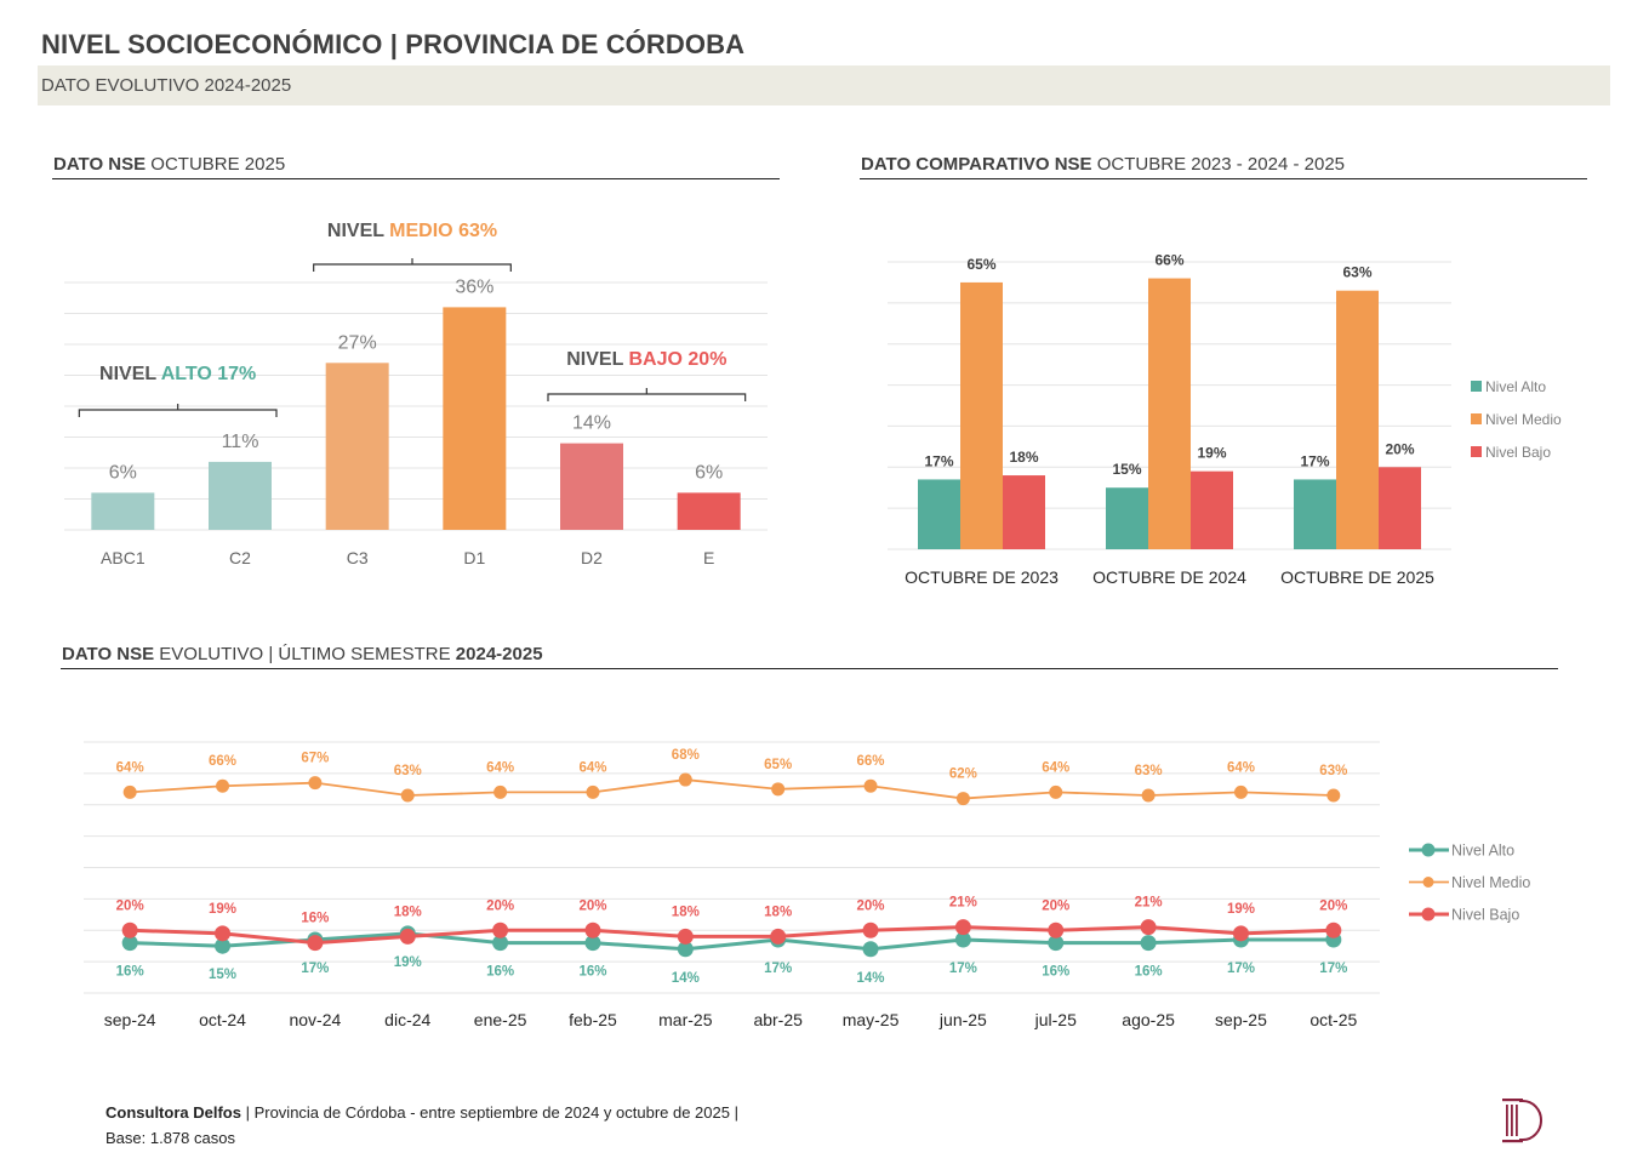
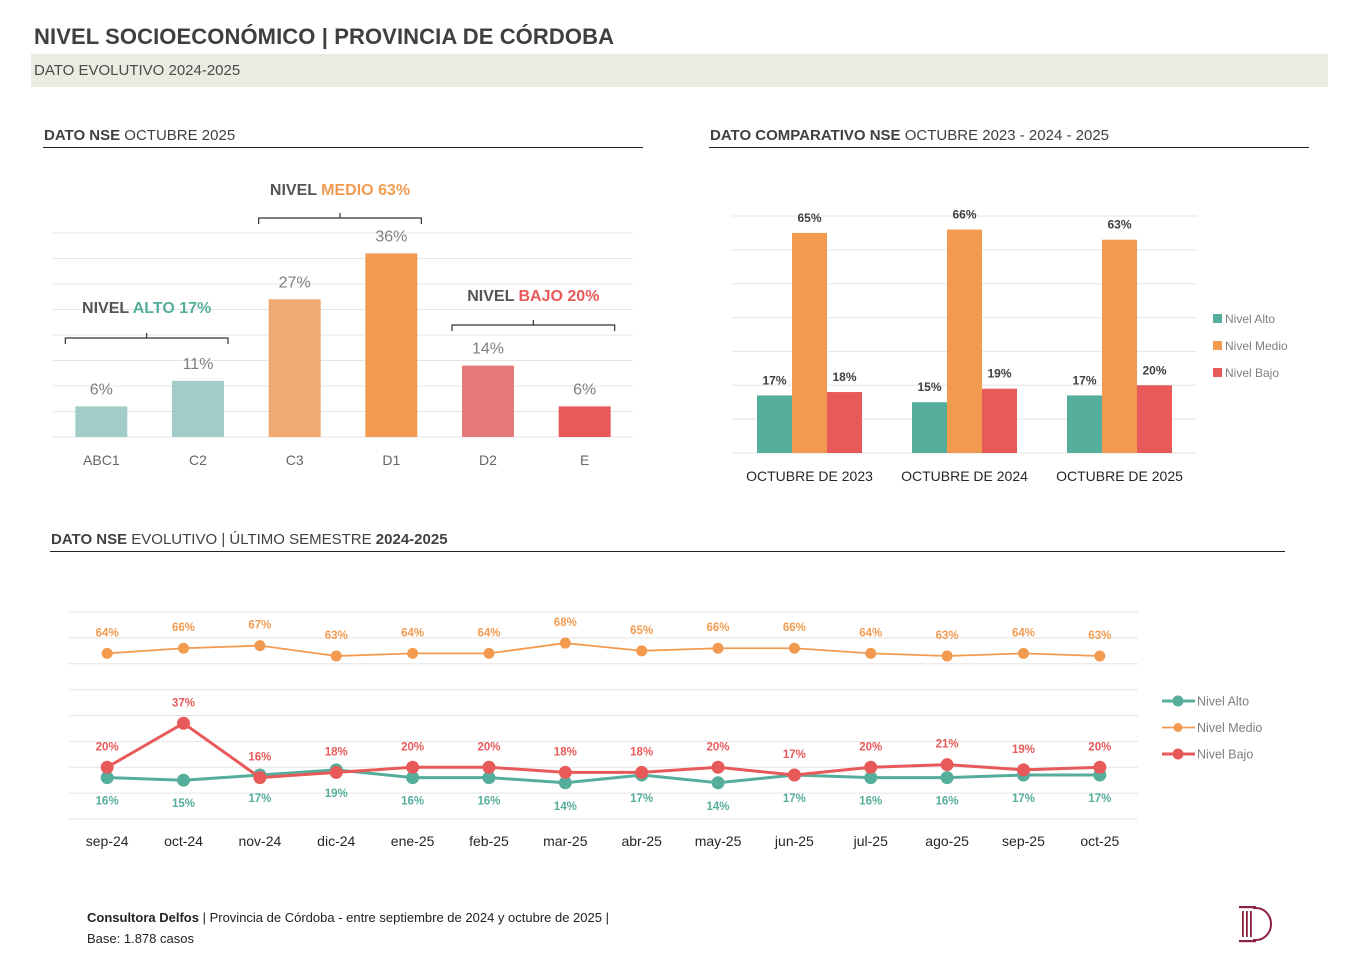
DATO NSE EVOLUTIVO | ÚLTIMO SEMESTRE 2024-2025/Nivel Bajo/oct-24: 19% -> 37%
DATO NSE EVOLUTIVO | ÚLTIMO SEMESTRE 2024-2025/Nivel Medio/jun-25: 62% -> 66%
DATO NSE EVOLUTIVO | ÚLTIMO SEMESTRE 2024-2025/Nivel Bajo/jun-25: 21% -> 17%
